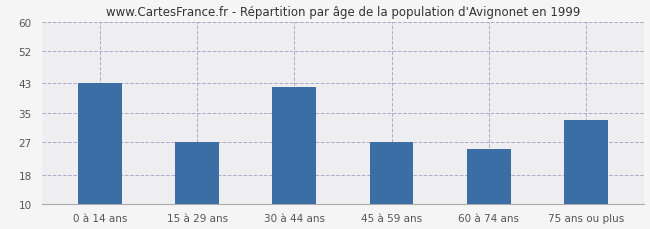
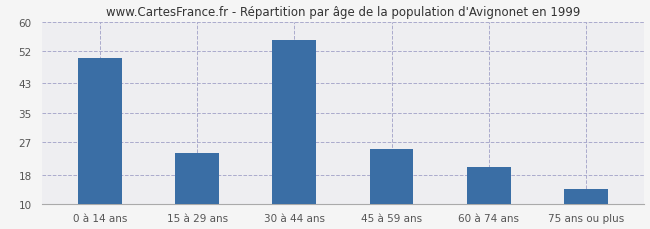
0 à 14 ans: 43 -> 50
15 à 29 ans: 27 -> 24
30 à 44 ans: 42 -> 55
45 à 59 ans: 27 -> 25
60 à 74 ans: 25 -> 20
75 ans ou plus: 33 -> 14
